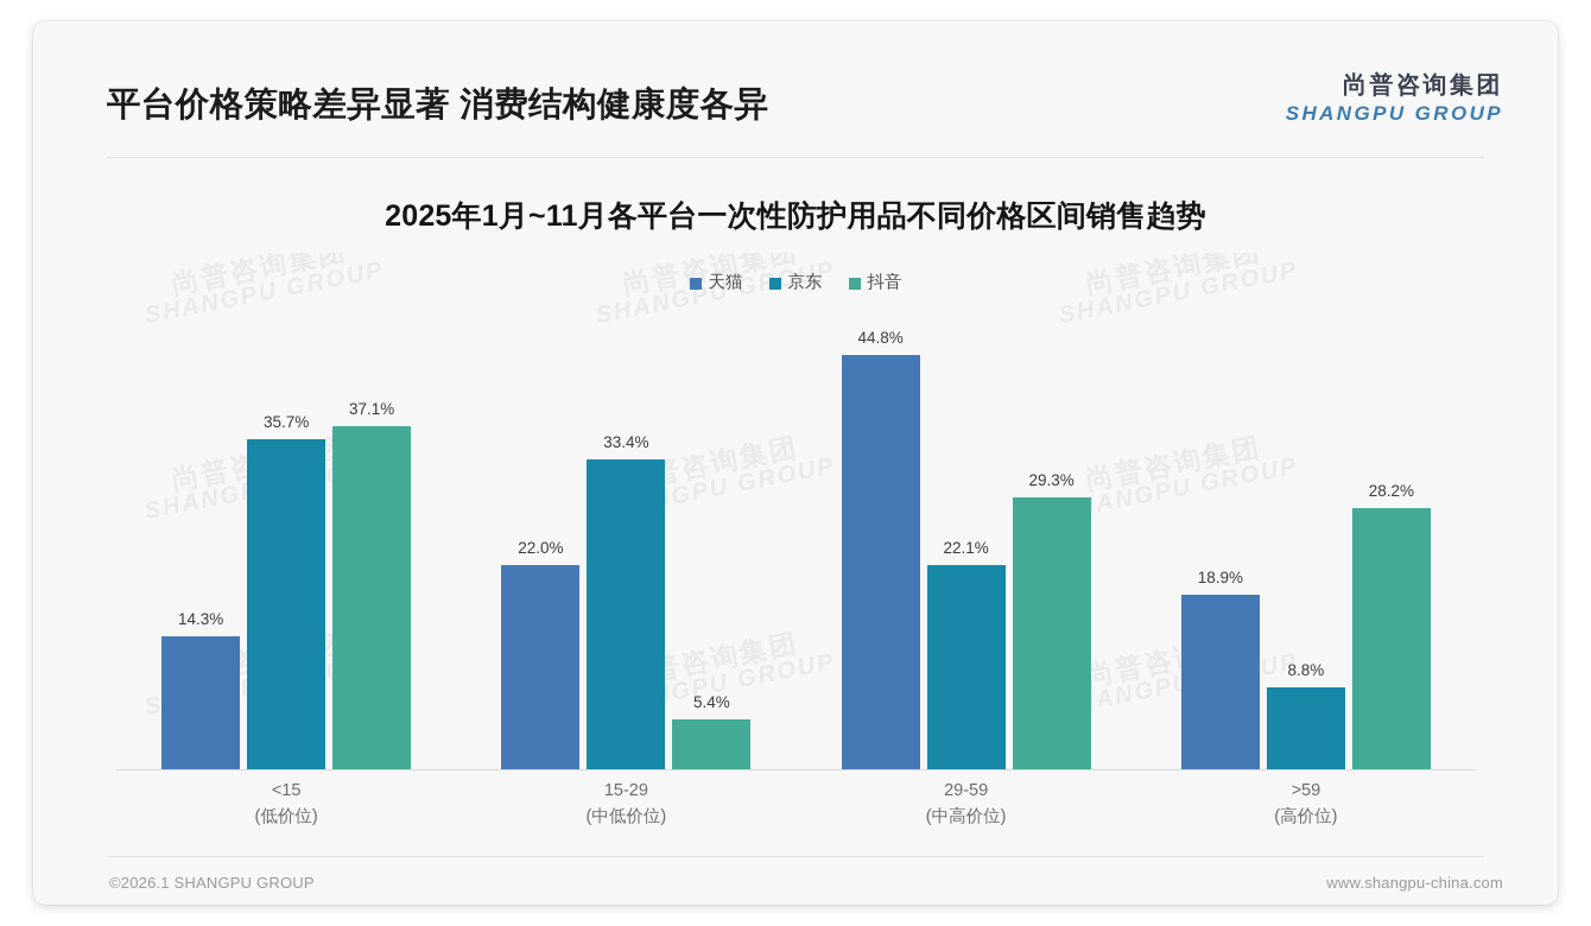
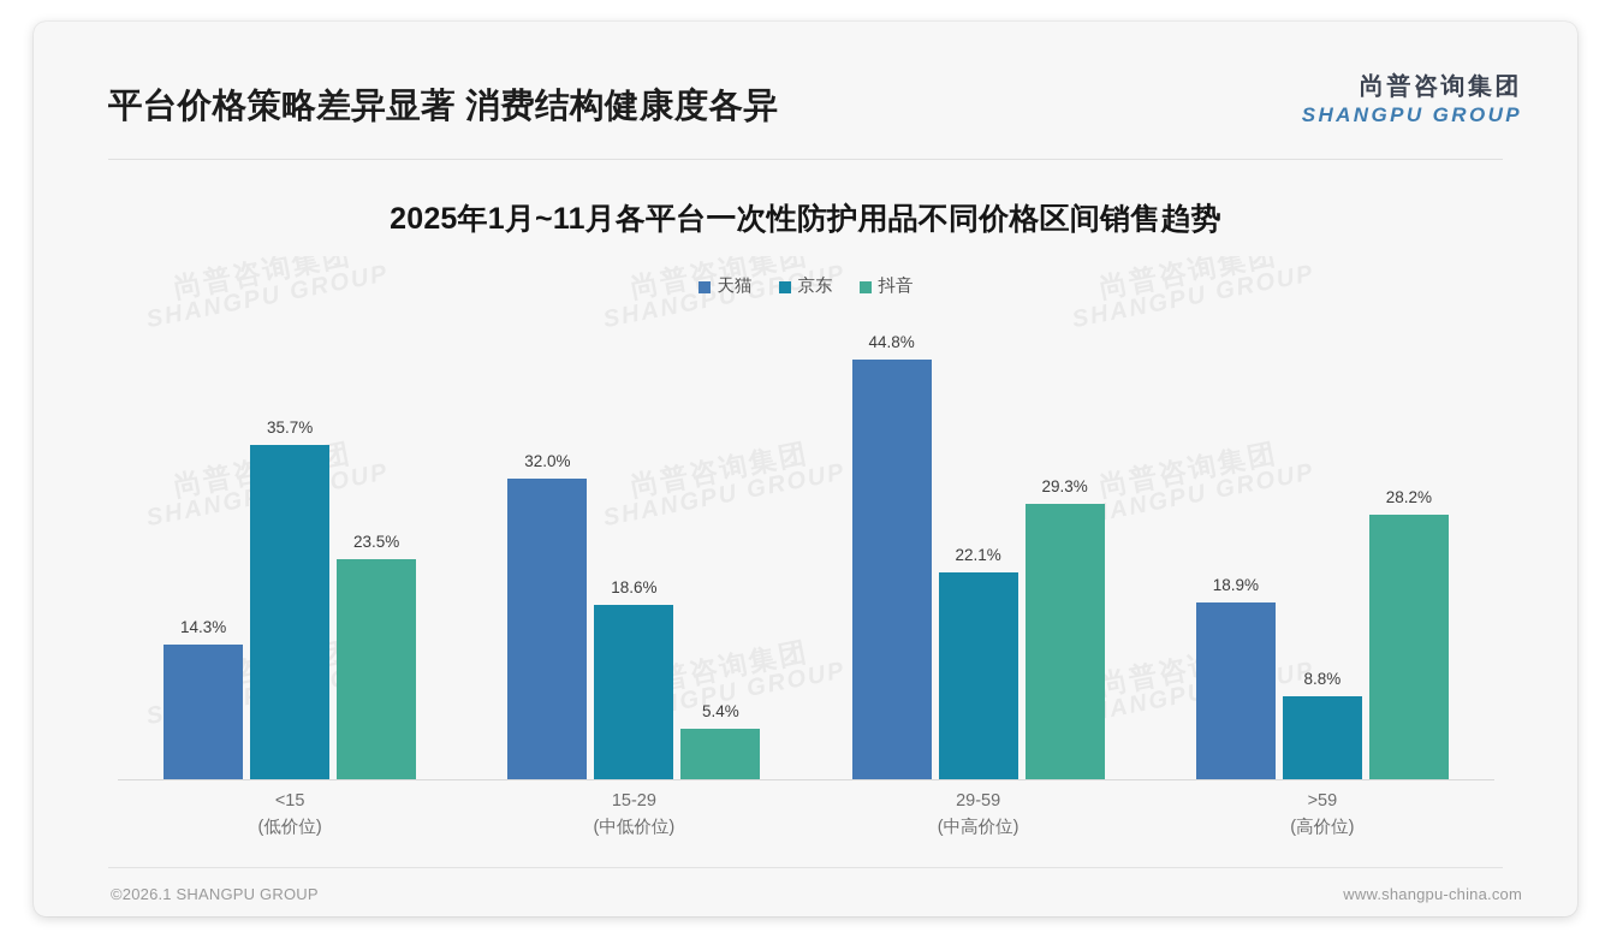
抖音/<15: 37.1% -> 23.5%
天猫/15-29: 22.0% -> 32.0%
京东/15-29: 33.4% -> 18.6%
